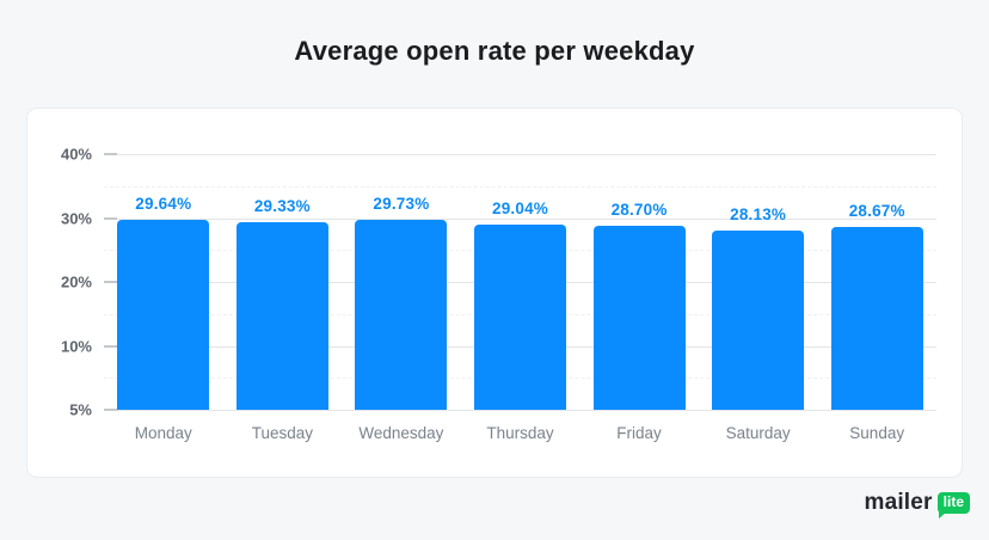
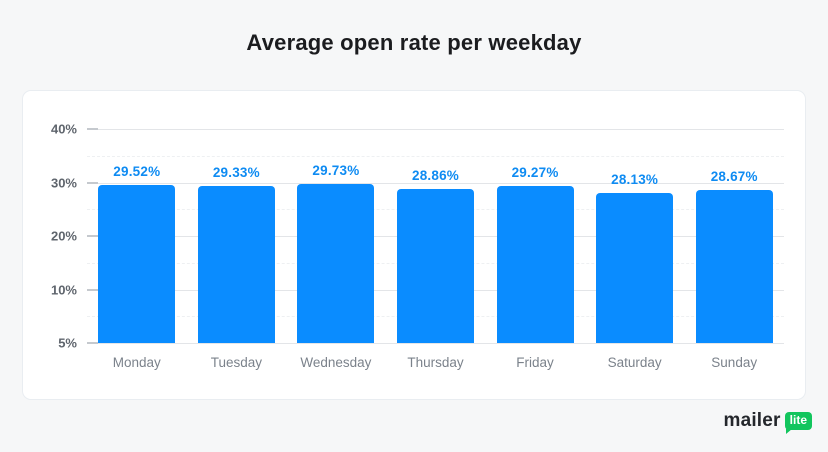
Monday: 29.64% -> 29.52%
Thursday: 29.04% -> 28.86%
Friday: 28.70% -> 29.27%
